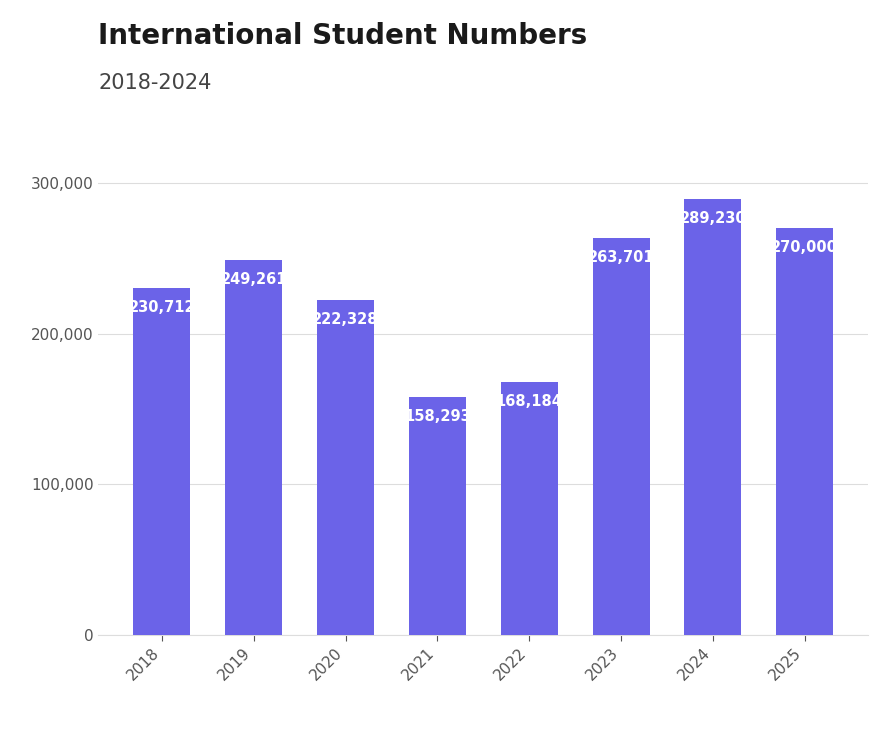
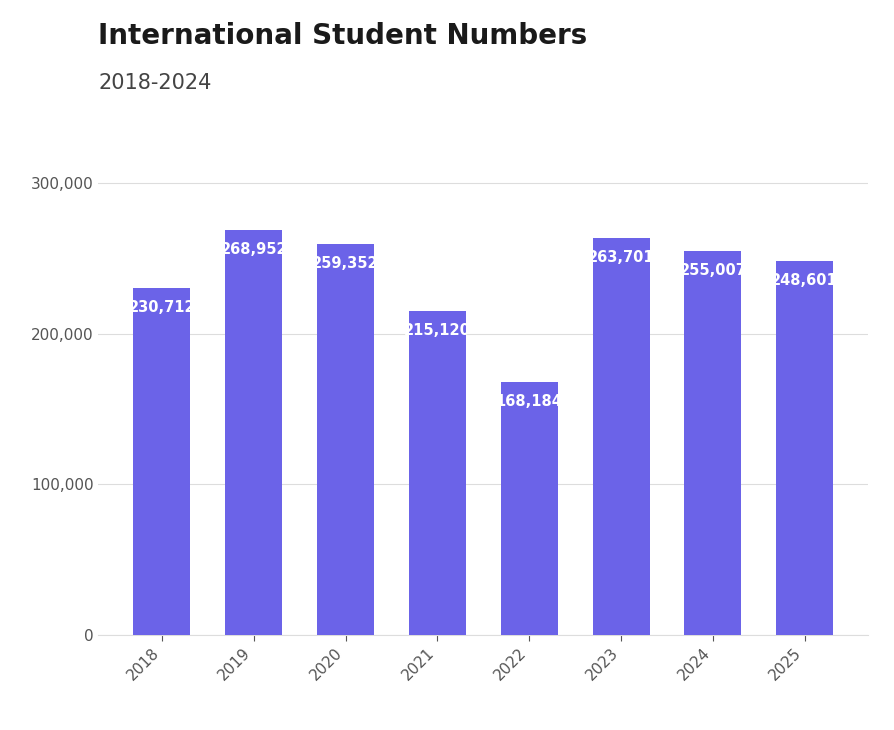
2019: 249,261 -> 268,952
2020: 222,328 -> 259,352
2021: 158,293 -> 215,120
2024: 289,230 -> 255,007
2025: 270,000 -> 248,601
